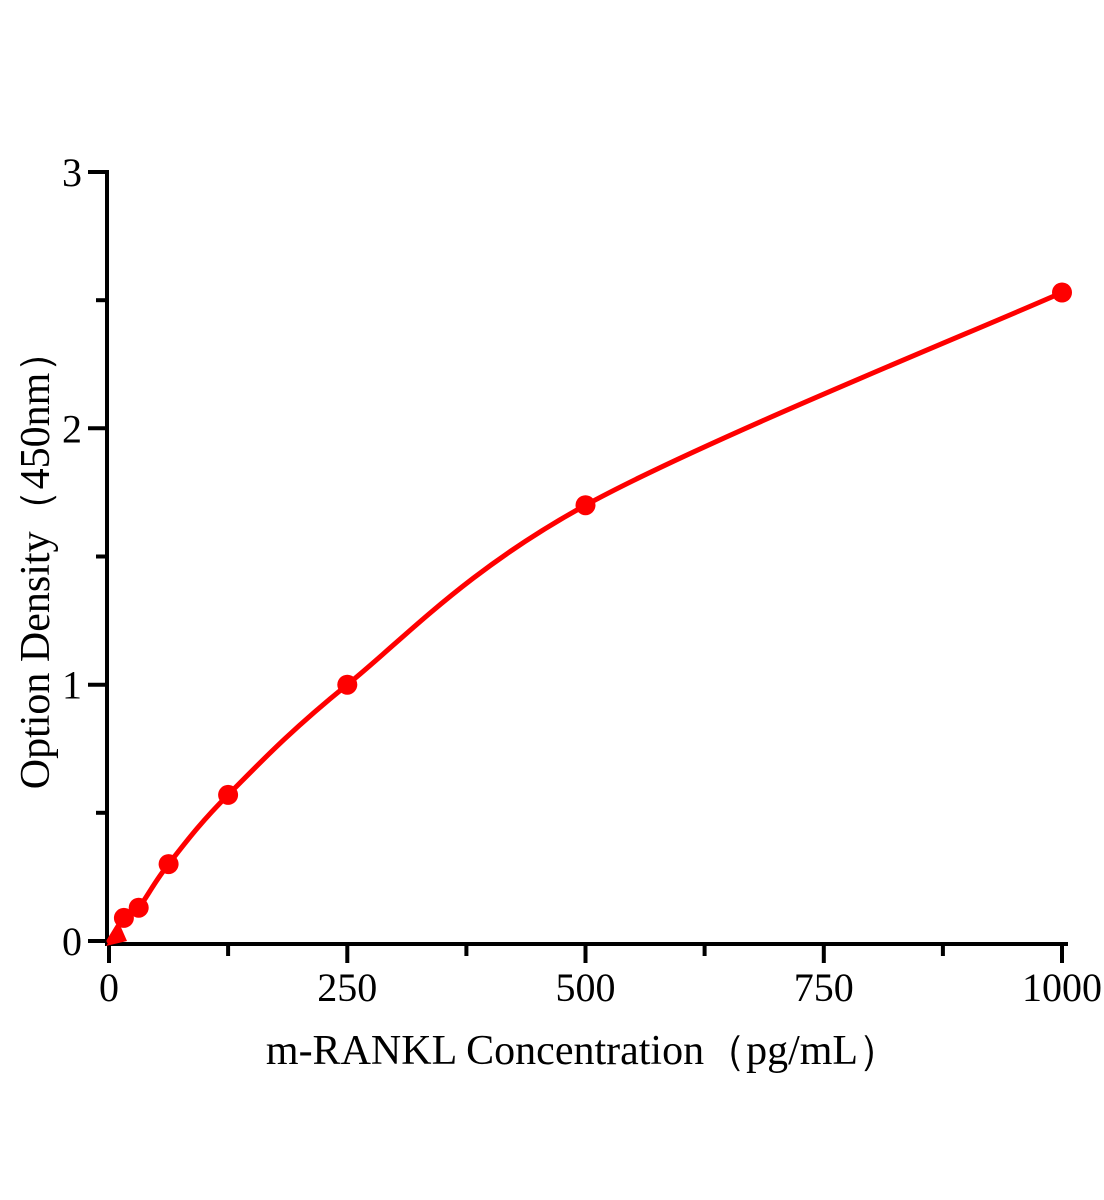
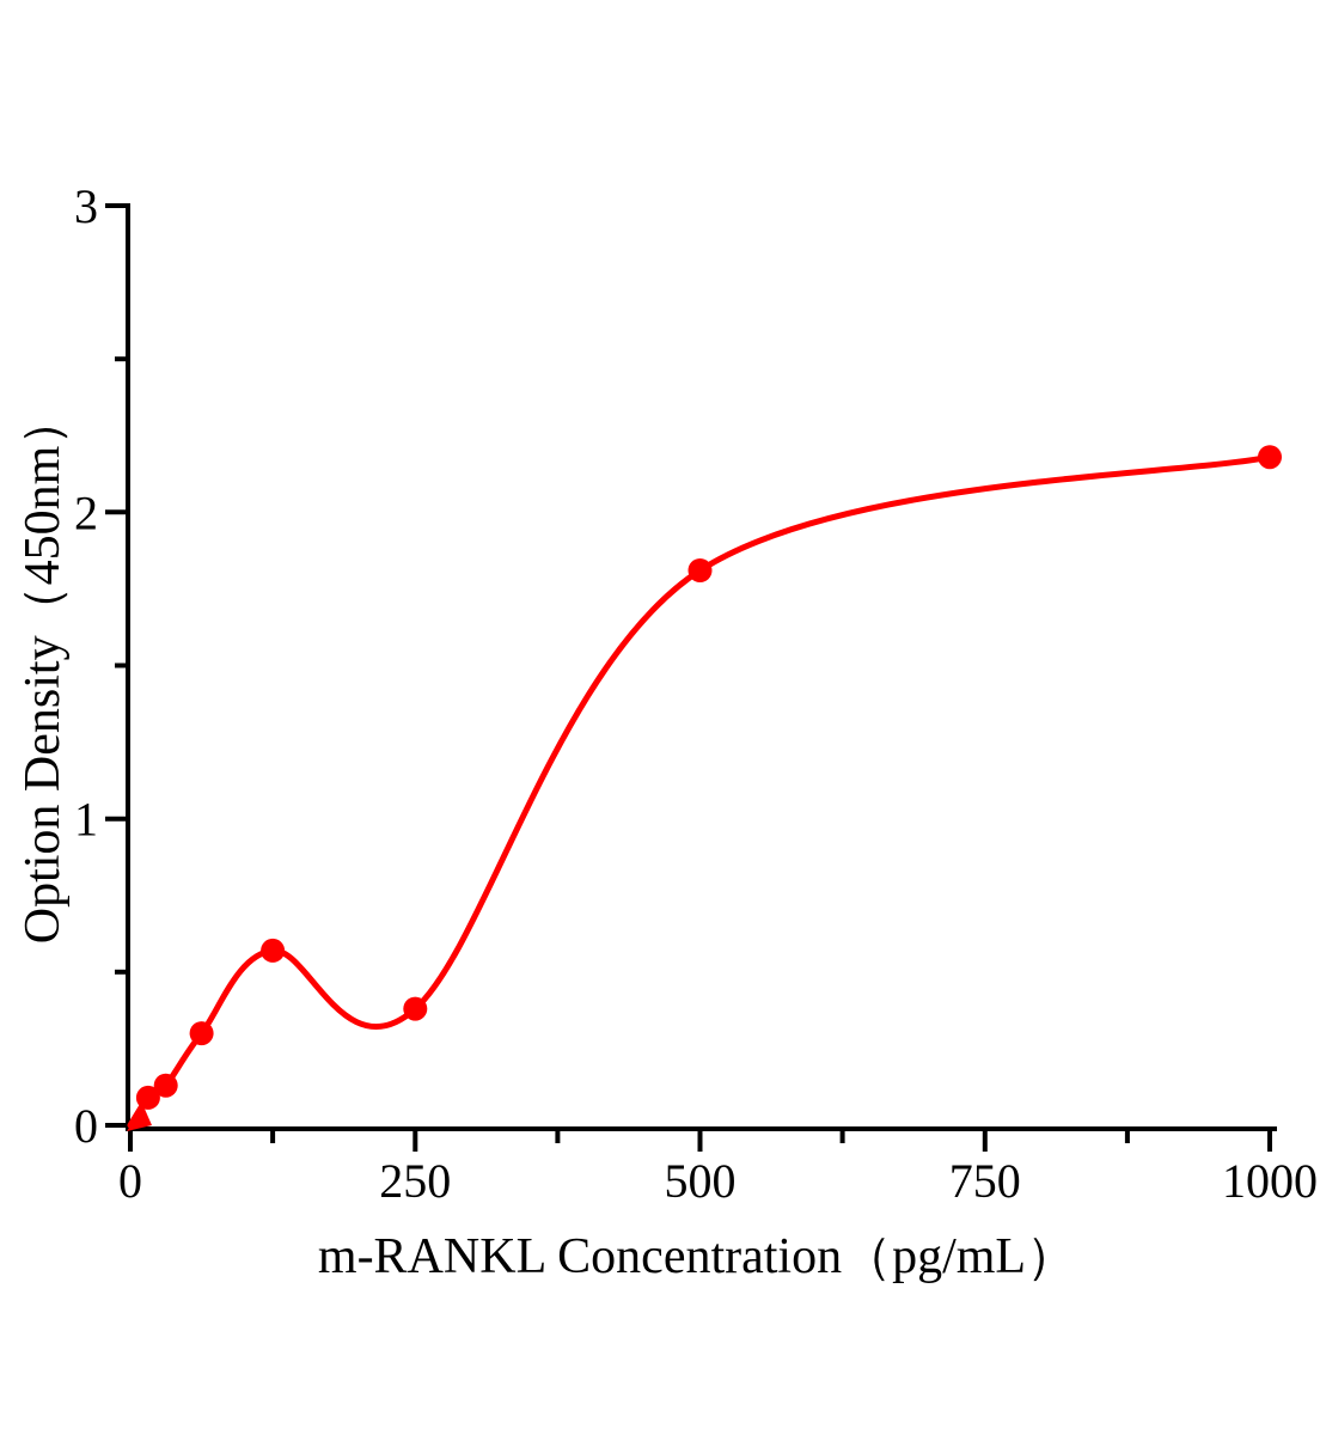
250: 1.00 -> 0.38
500: 1.70 -> 1.81
1000: 2.53 -> 2.18
